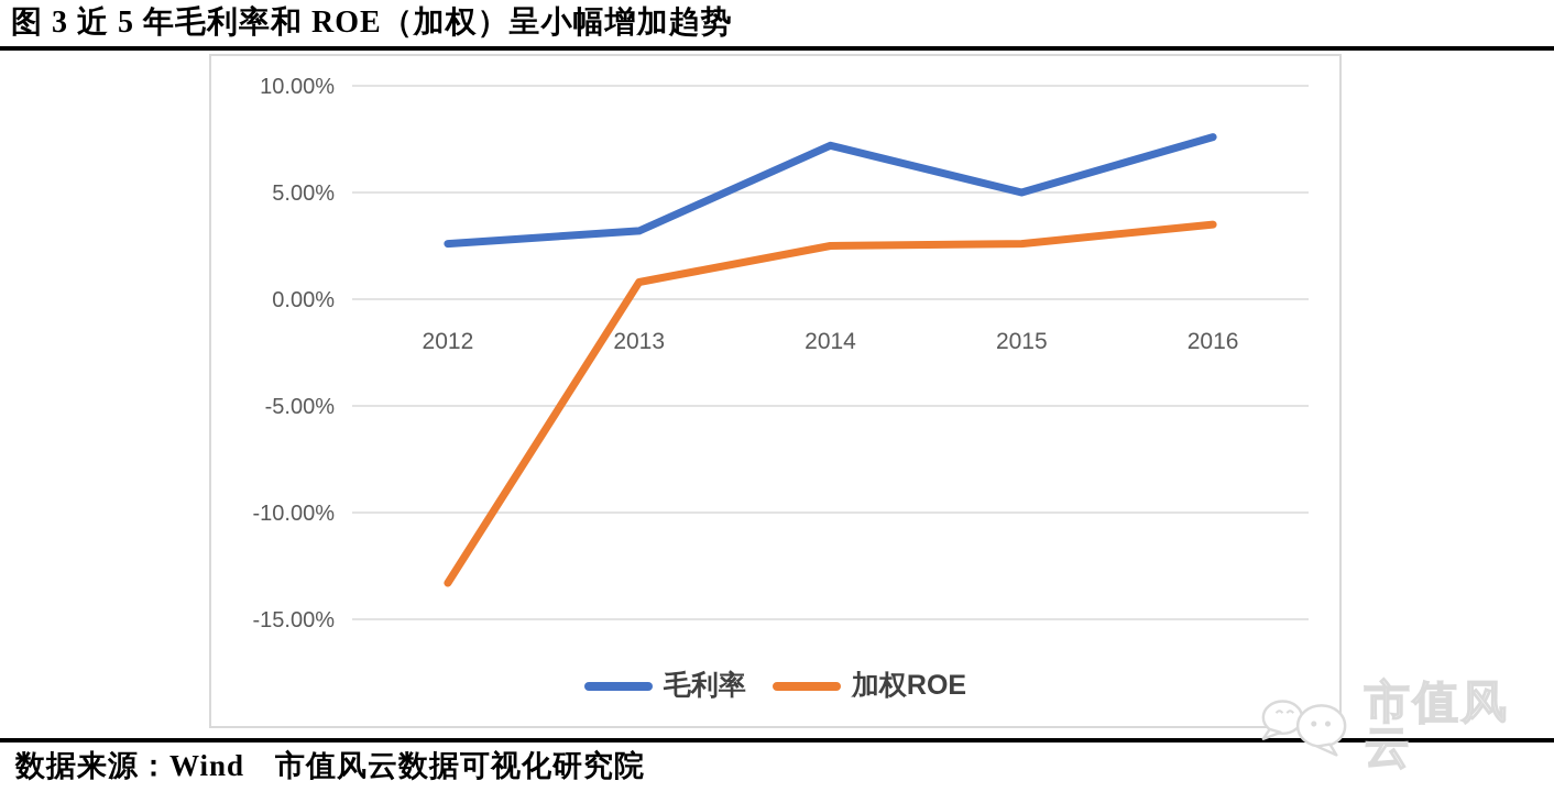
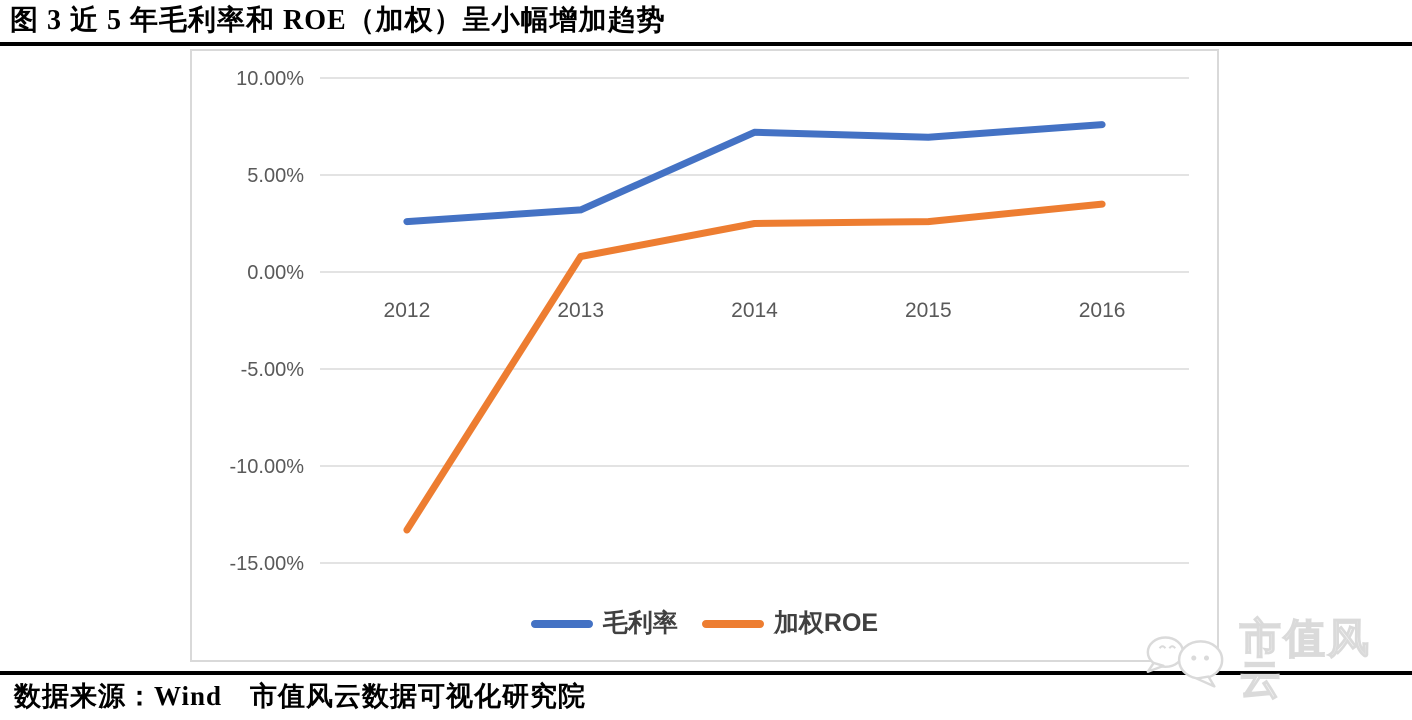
毛利率/2015: 5.0% -> 7.0%
